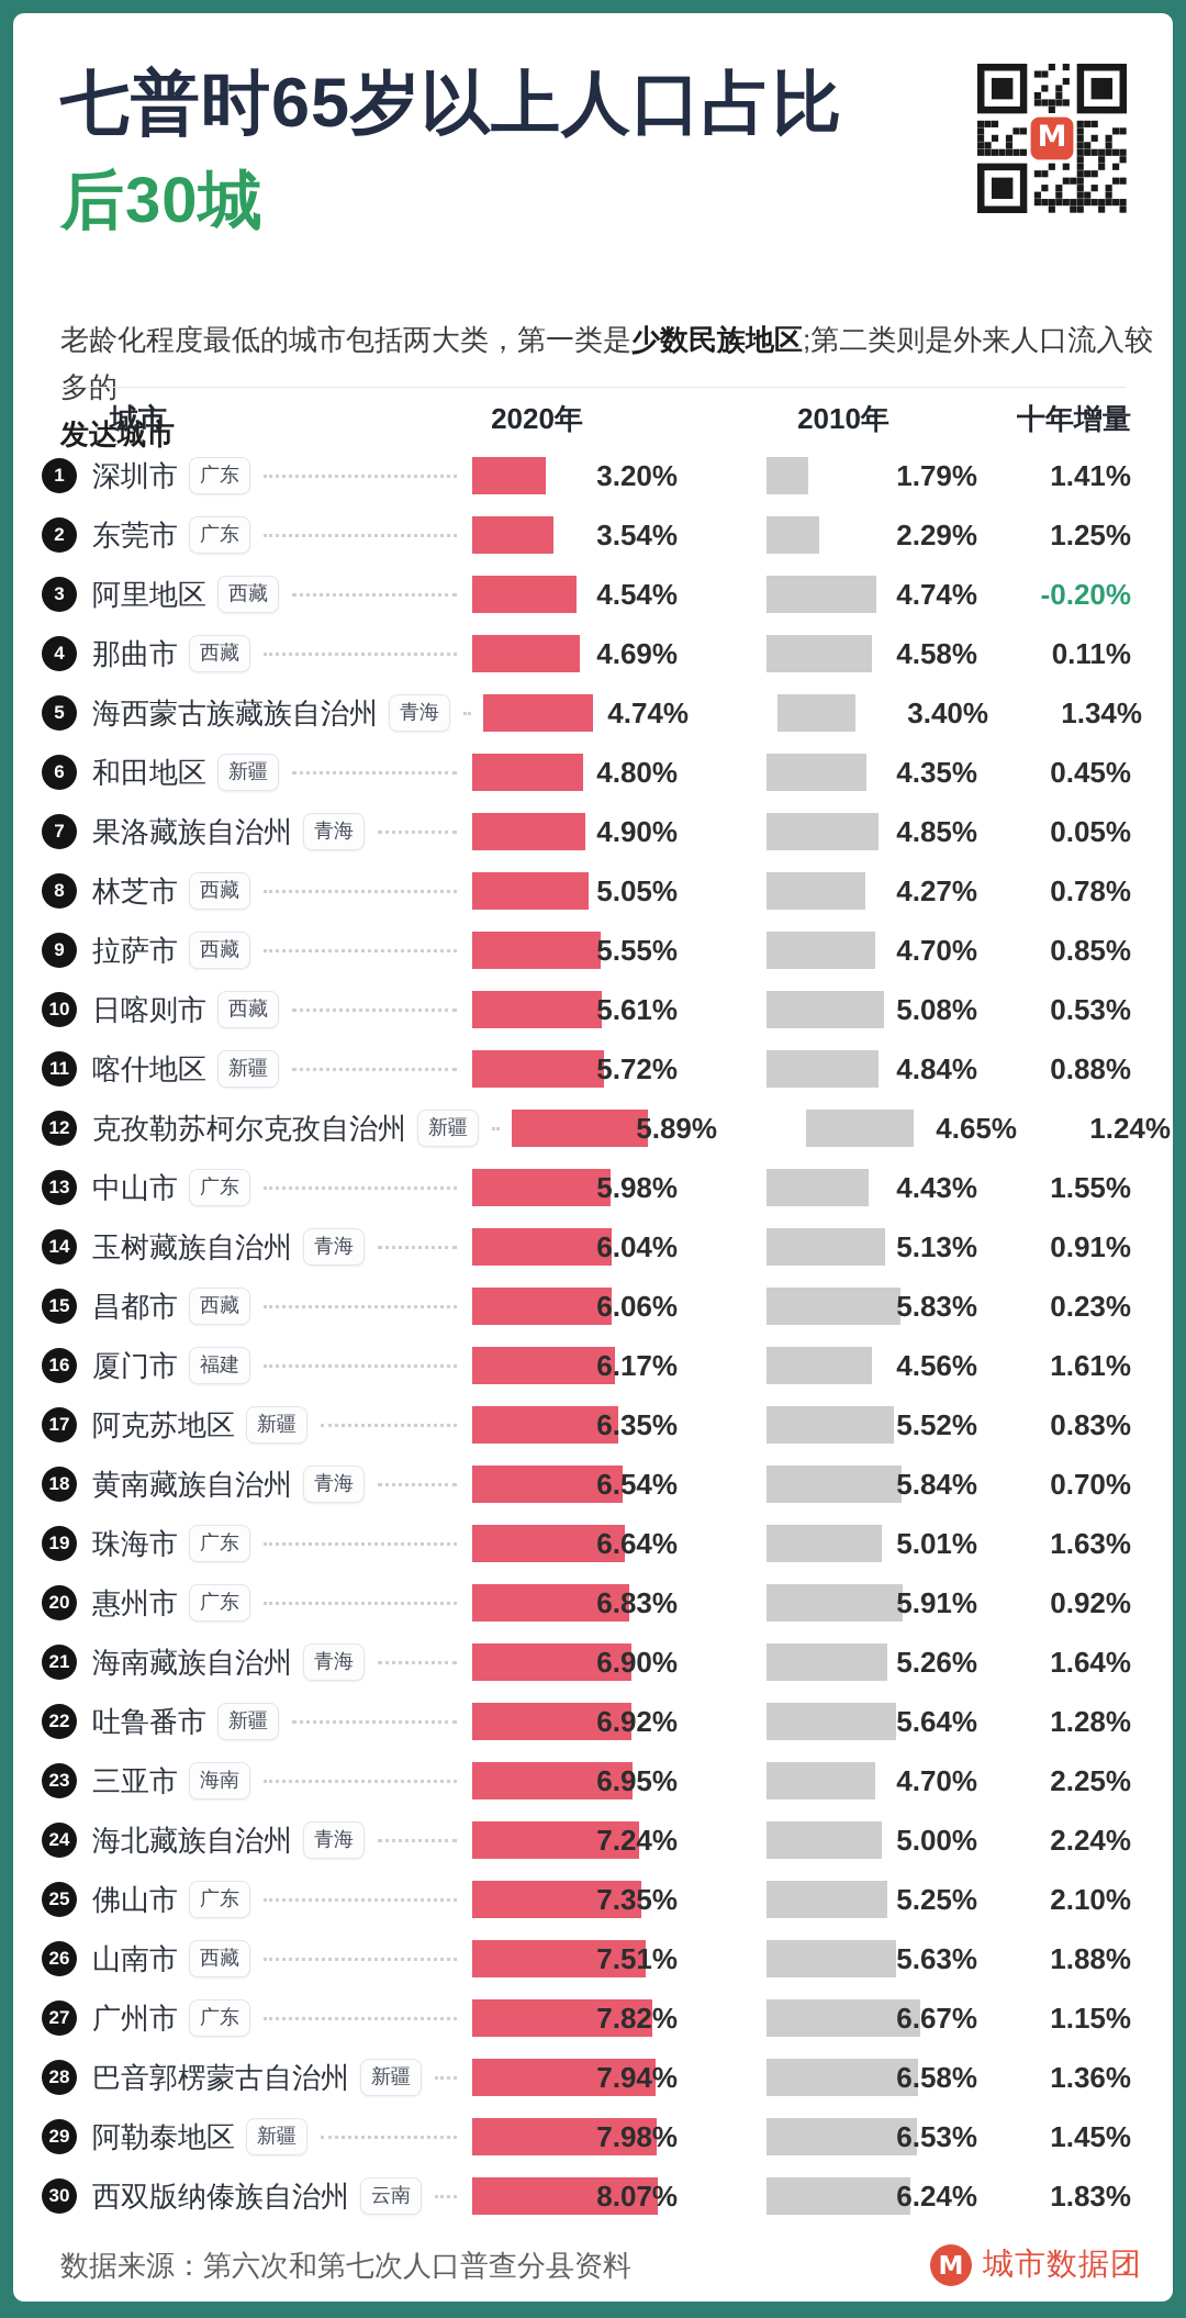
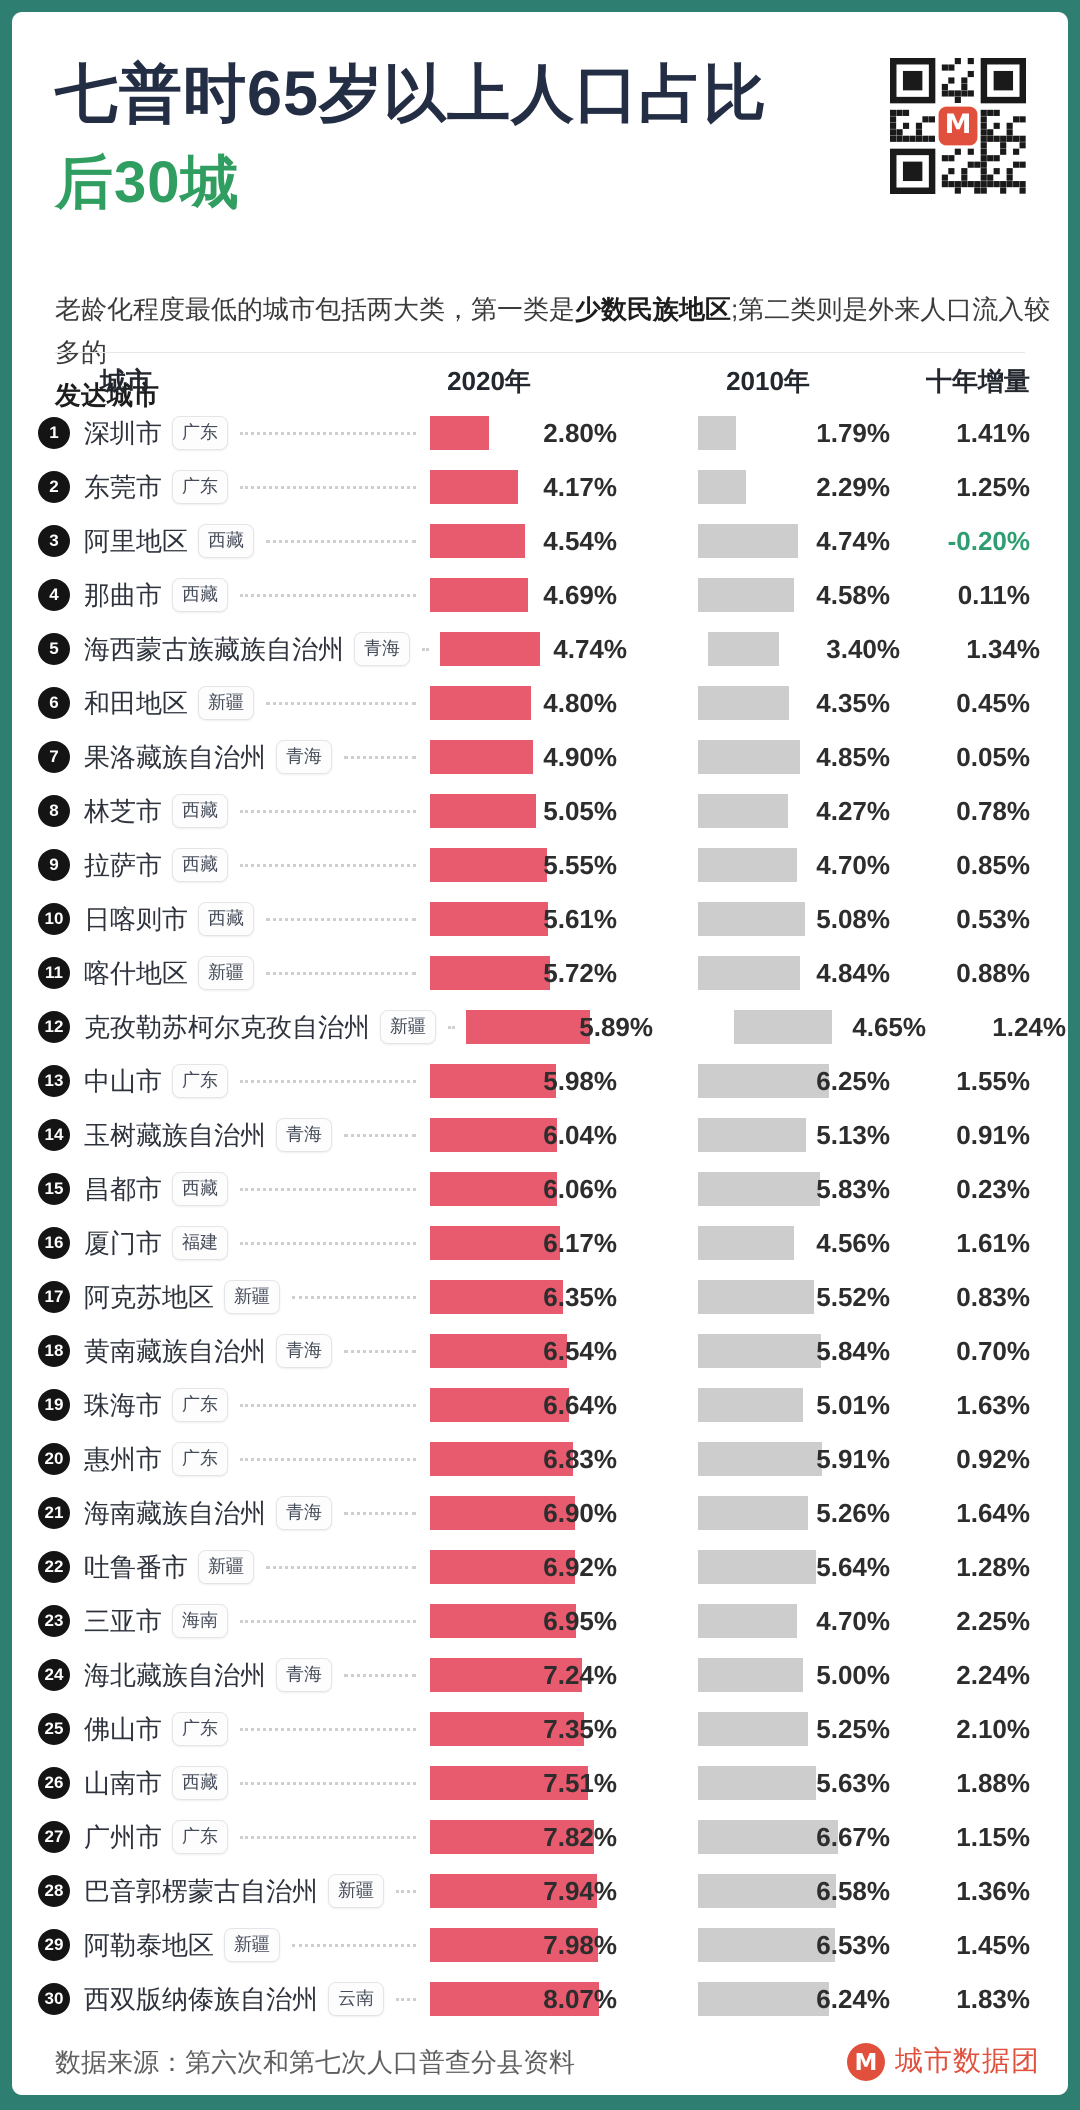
2020年/深圳市: 3.20% -> 2.80%
2020年/东莞市: 3.54% -> 4.17%
2010年/中山市: 4.43% -> 6.25%
